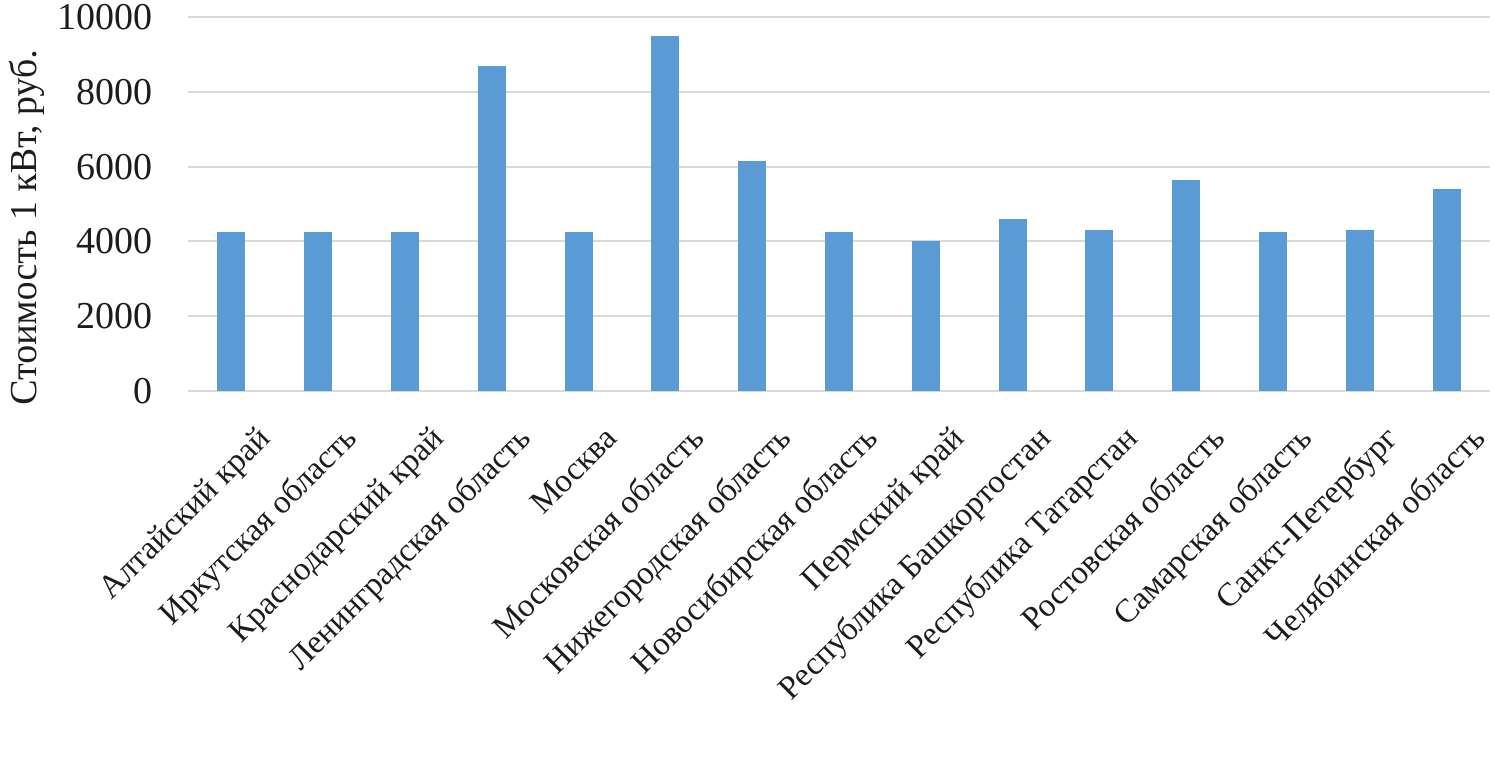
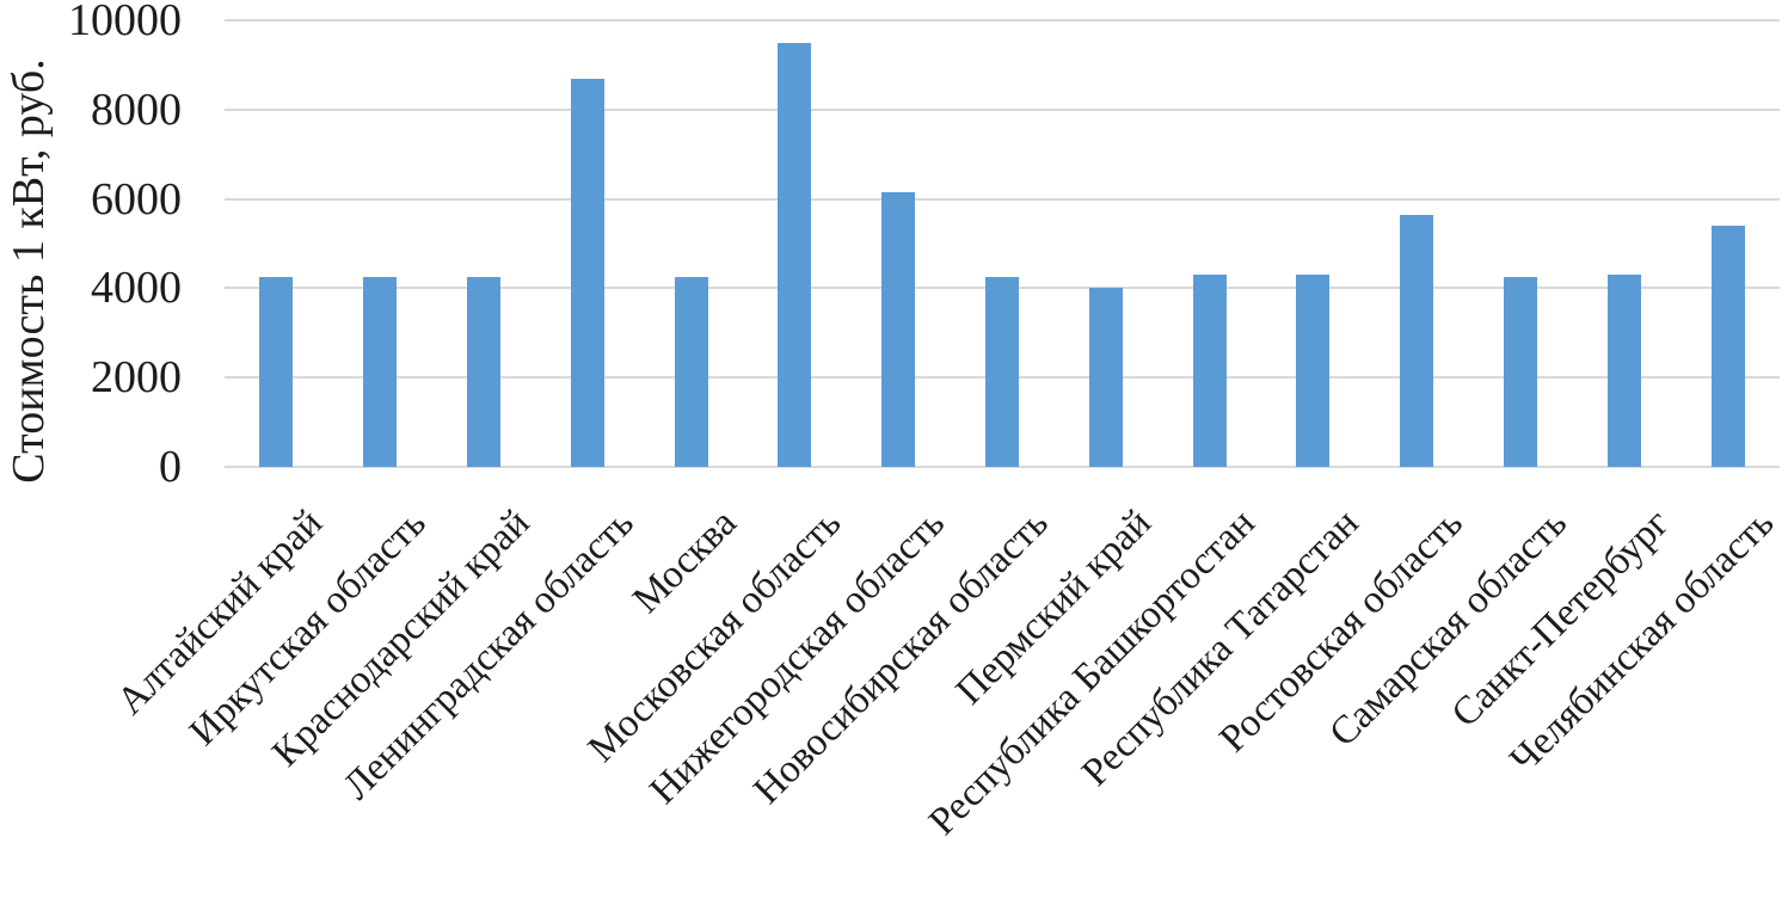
Республика Башкортостан: 4600 -> 4300
